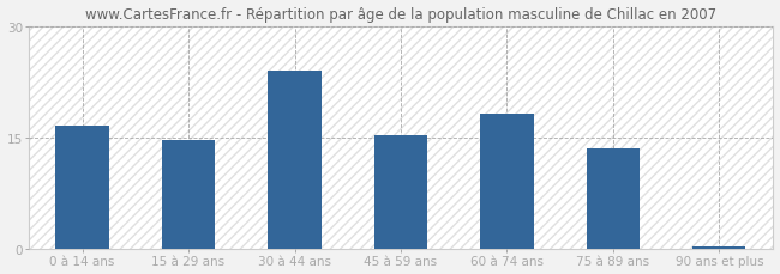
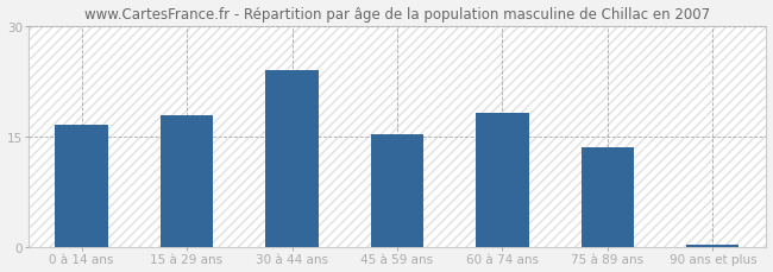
15 à 29 ans: 14.7 -> 17.8
